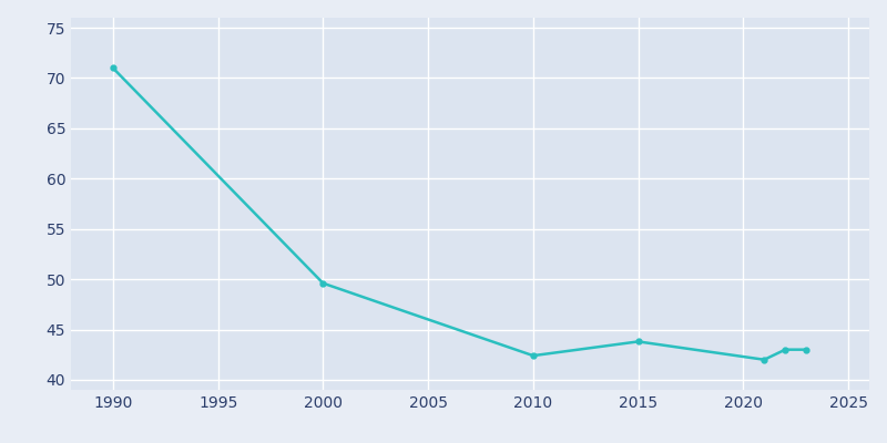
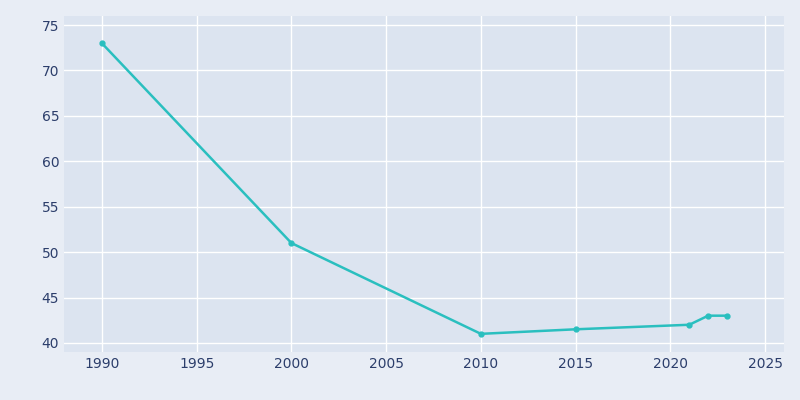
1990: 71.0 -> 73.0
2000: 49.6 -> 51.0
2010: 42.4 -> 41.0
2015: 43.8 -> 41.5
